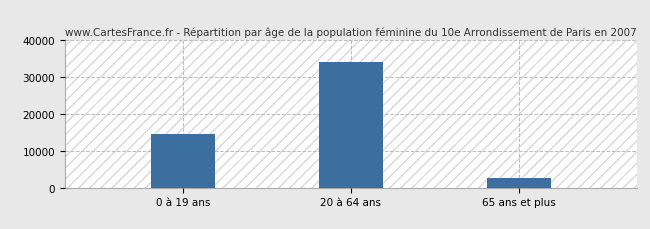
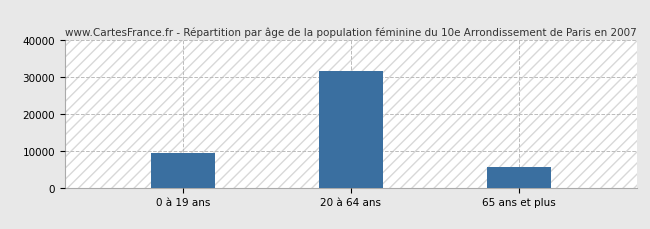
0 à 19 ans: 14500 -> 9500
20 à 64 ans: 34000 -> 31800
65 ans et plus: 2500 -> 5500
